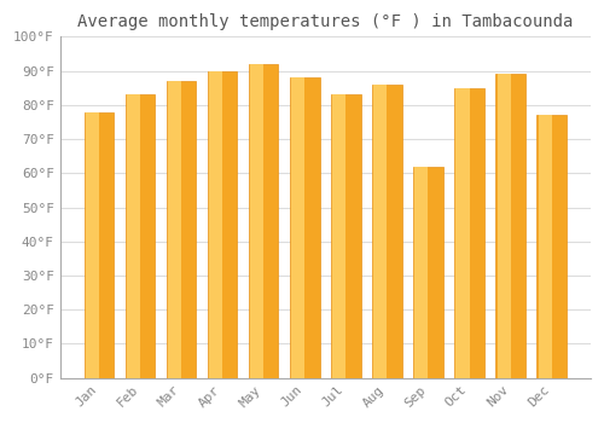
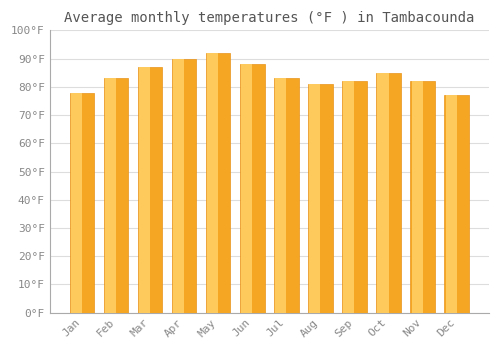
Aug: 86°F -> 81°F
Sep: 62°F -> 82°F
Nov: 89°F -> 82°F
